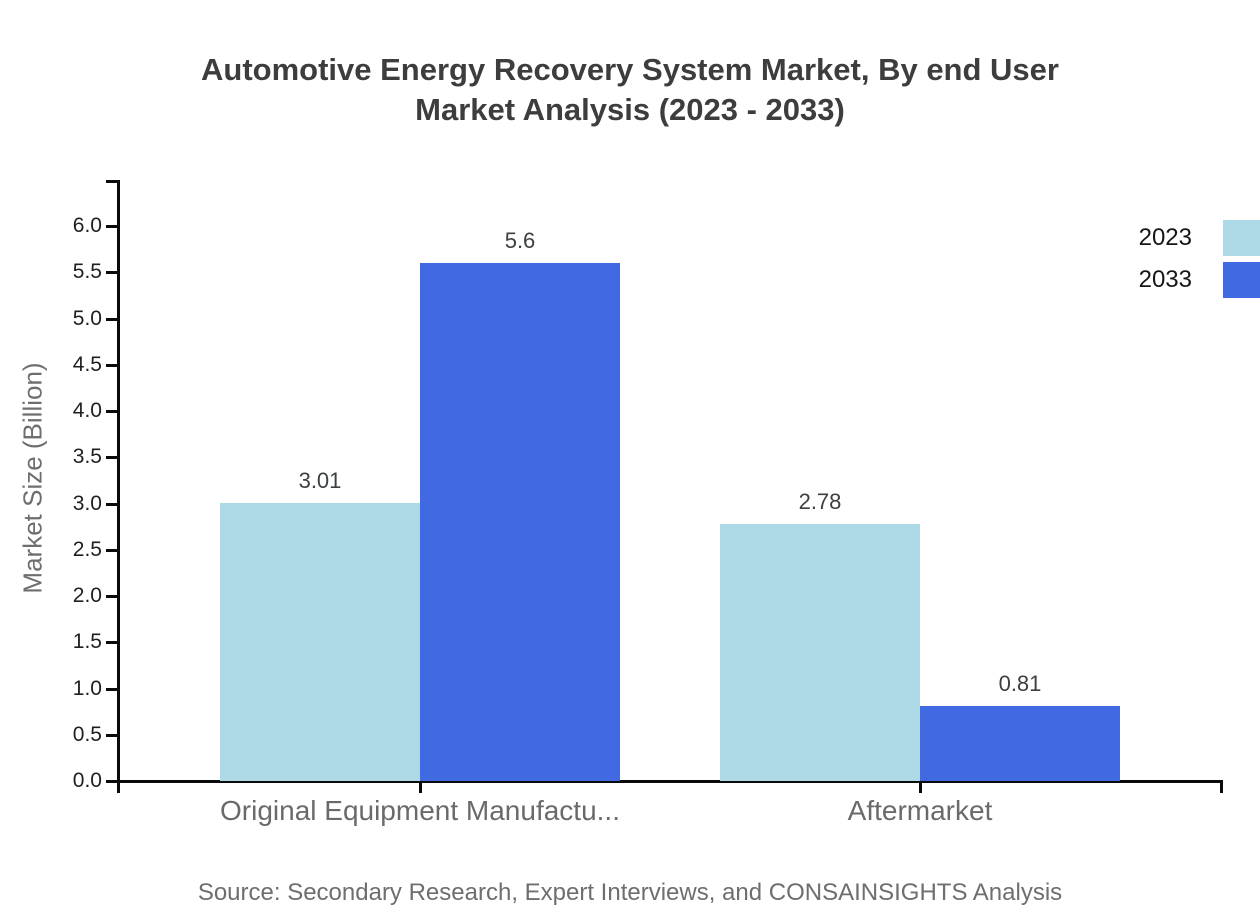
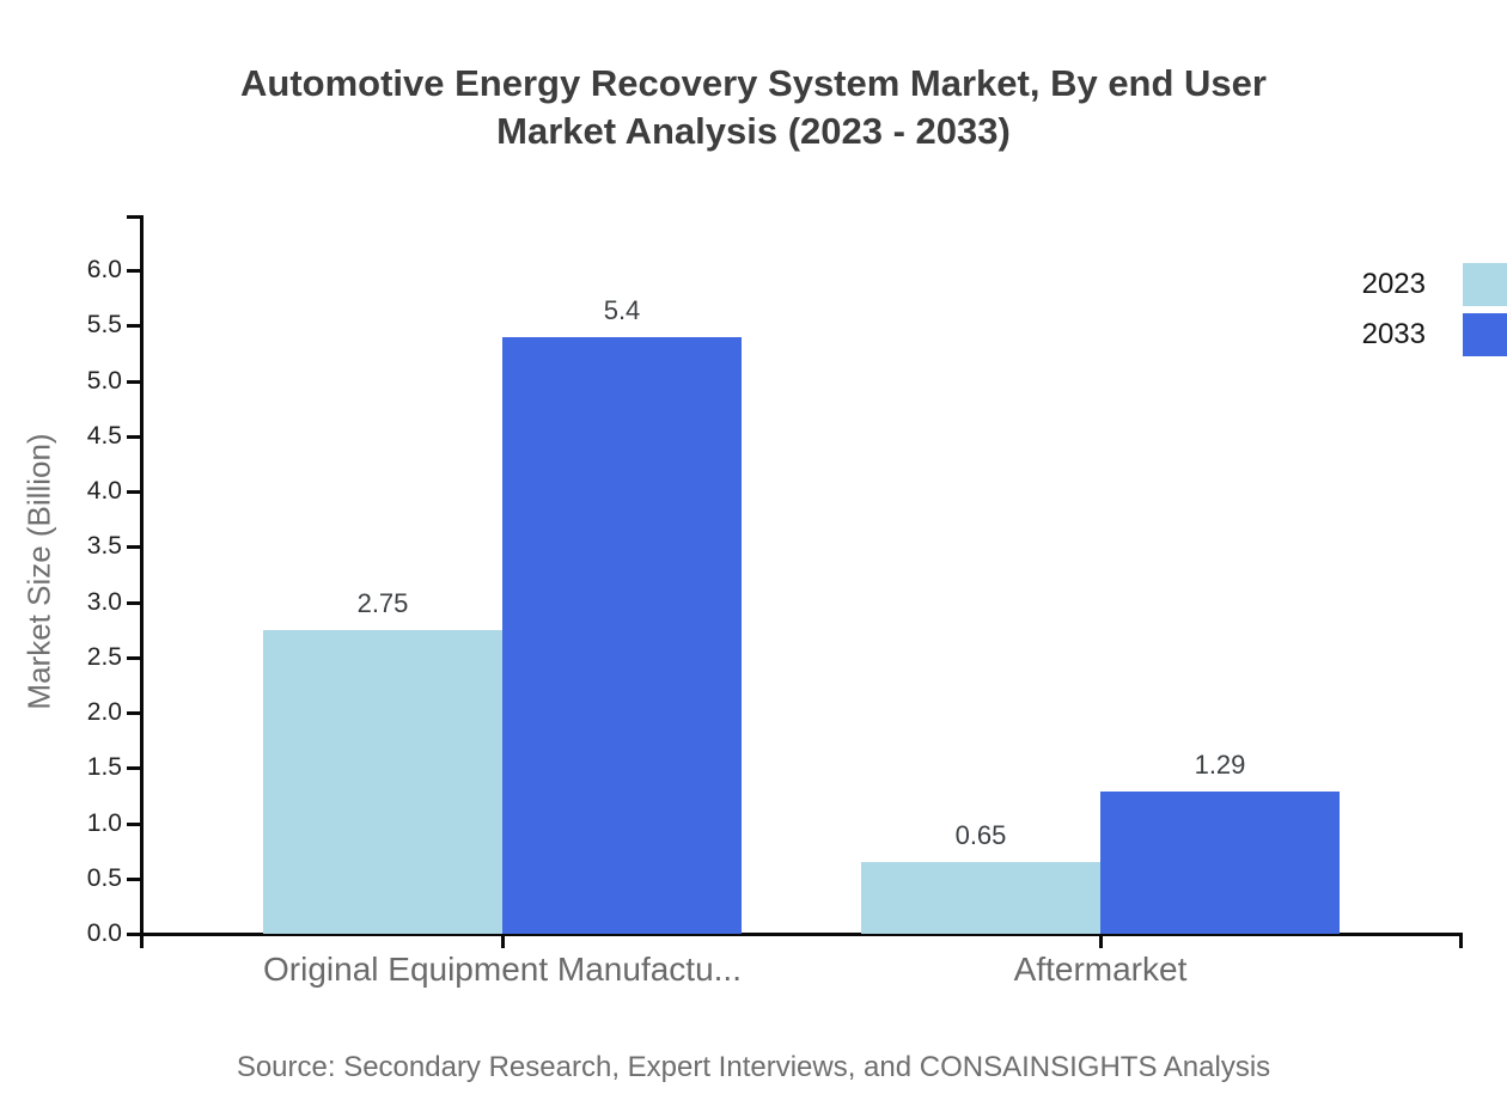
2023/Original Equipment Manufactu...: 3.01 -> 2.75
2033/Original Equipment Manufactu...: 5.6 -> 5.4
2023/Aftermarket: 2.78 -> 0.65
2033/Aftermarket: 0.81 -> 1.29
